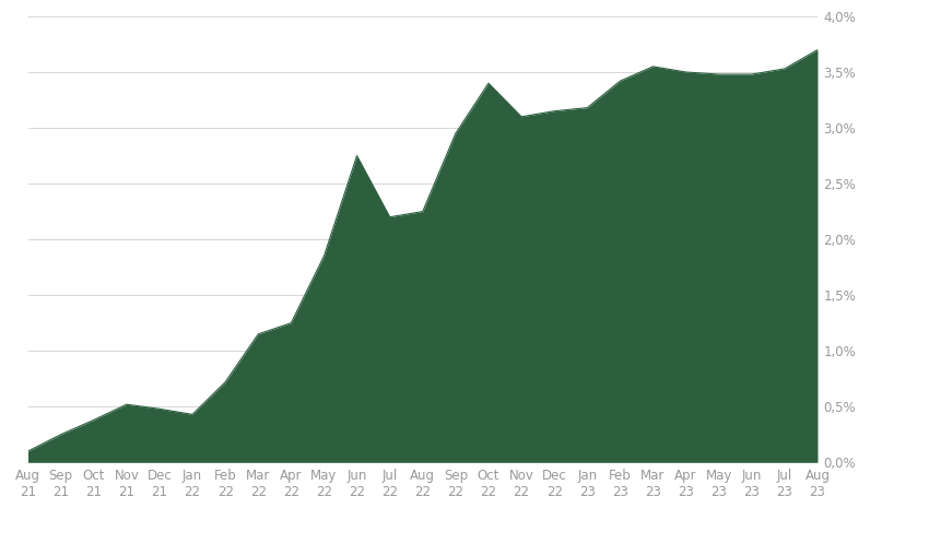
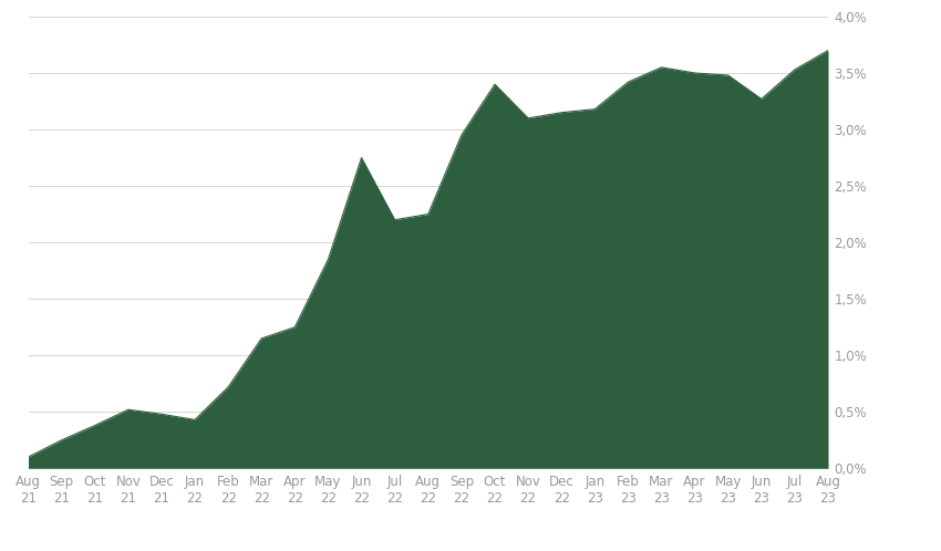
Jun 23: 3,48% -> 3,27%
